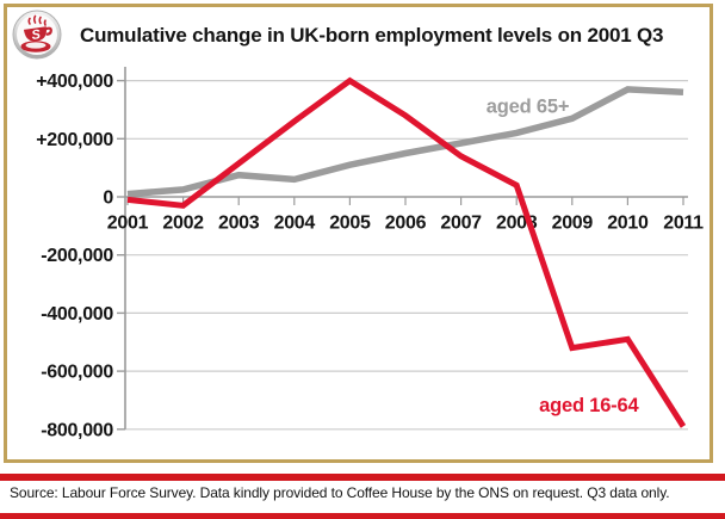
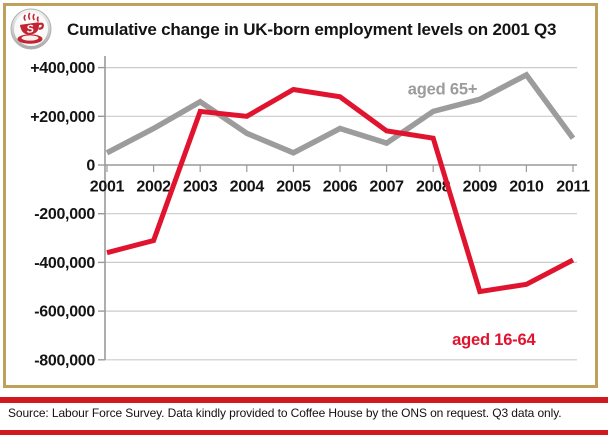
aged 65+/2001: 10000 -> 50000
aged 16-64/2001: -10000 -> -360000
aged 65+/2002: 20000 -> 150000
aged 16-64/2002: -30000 -> -310000
aged 65+/2003: 80000 -> 260000
aged 16-64/2003: 120000 -> 220000
aged 65+/2004: 60000 -> 130000
aged 16-64/2004: 260000 -> 200000
aged 65+/2005: 110000 -> 50000
aged 16-64/2005: 400000 -> 310000
aged 65+/2007: 180000 -> 90000
aged 16-64/2008: 40000 -> 110000
aged 65+/2011: 360000 -> 110000
aged 16-64/2011: -790000 -> -390000
